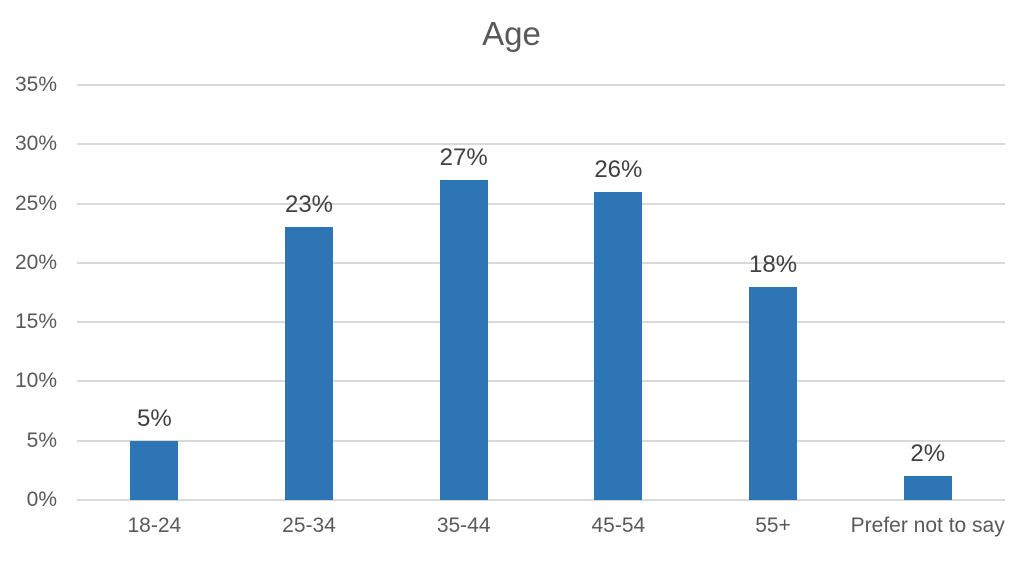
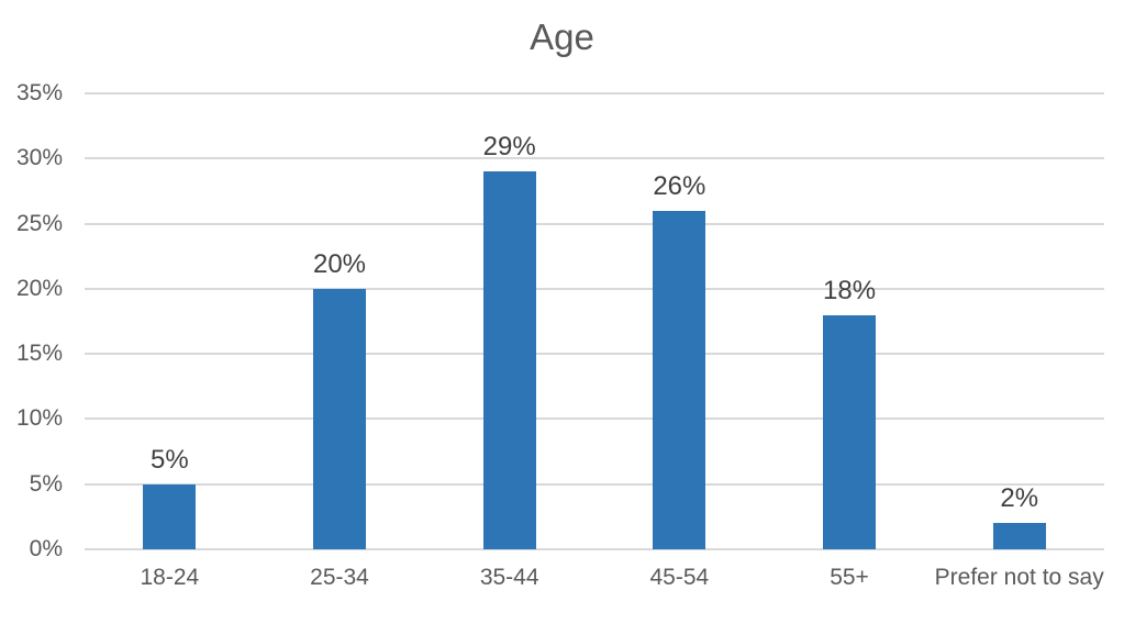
25-34: 23% -> 20%
35-44: 27% -> 29%
